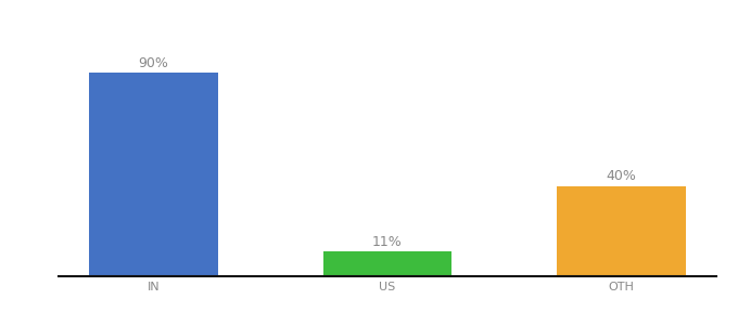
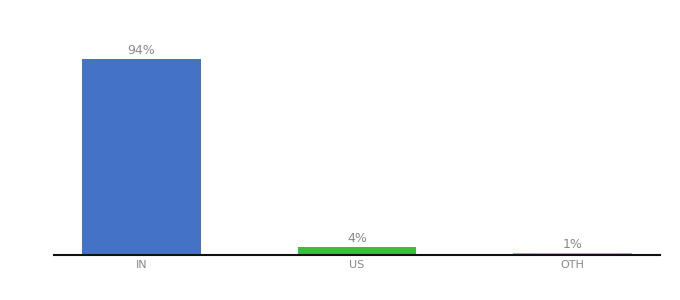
IN: 90% -> 94%
US: 11% -> 4%
OTH: 40% -> 1%
